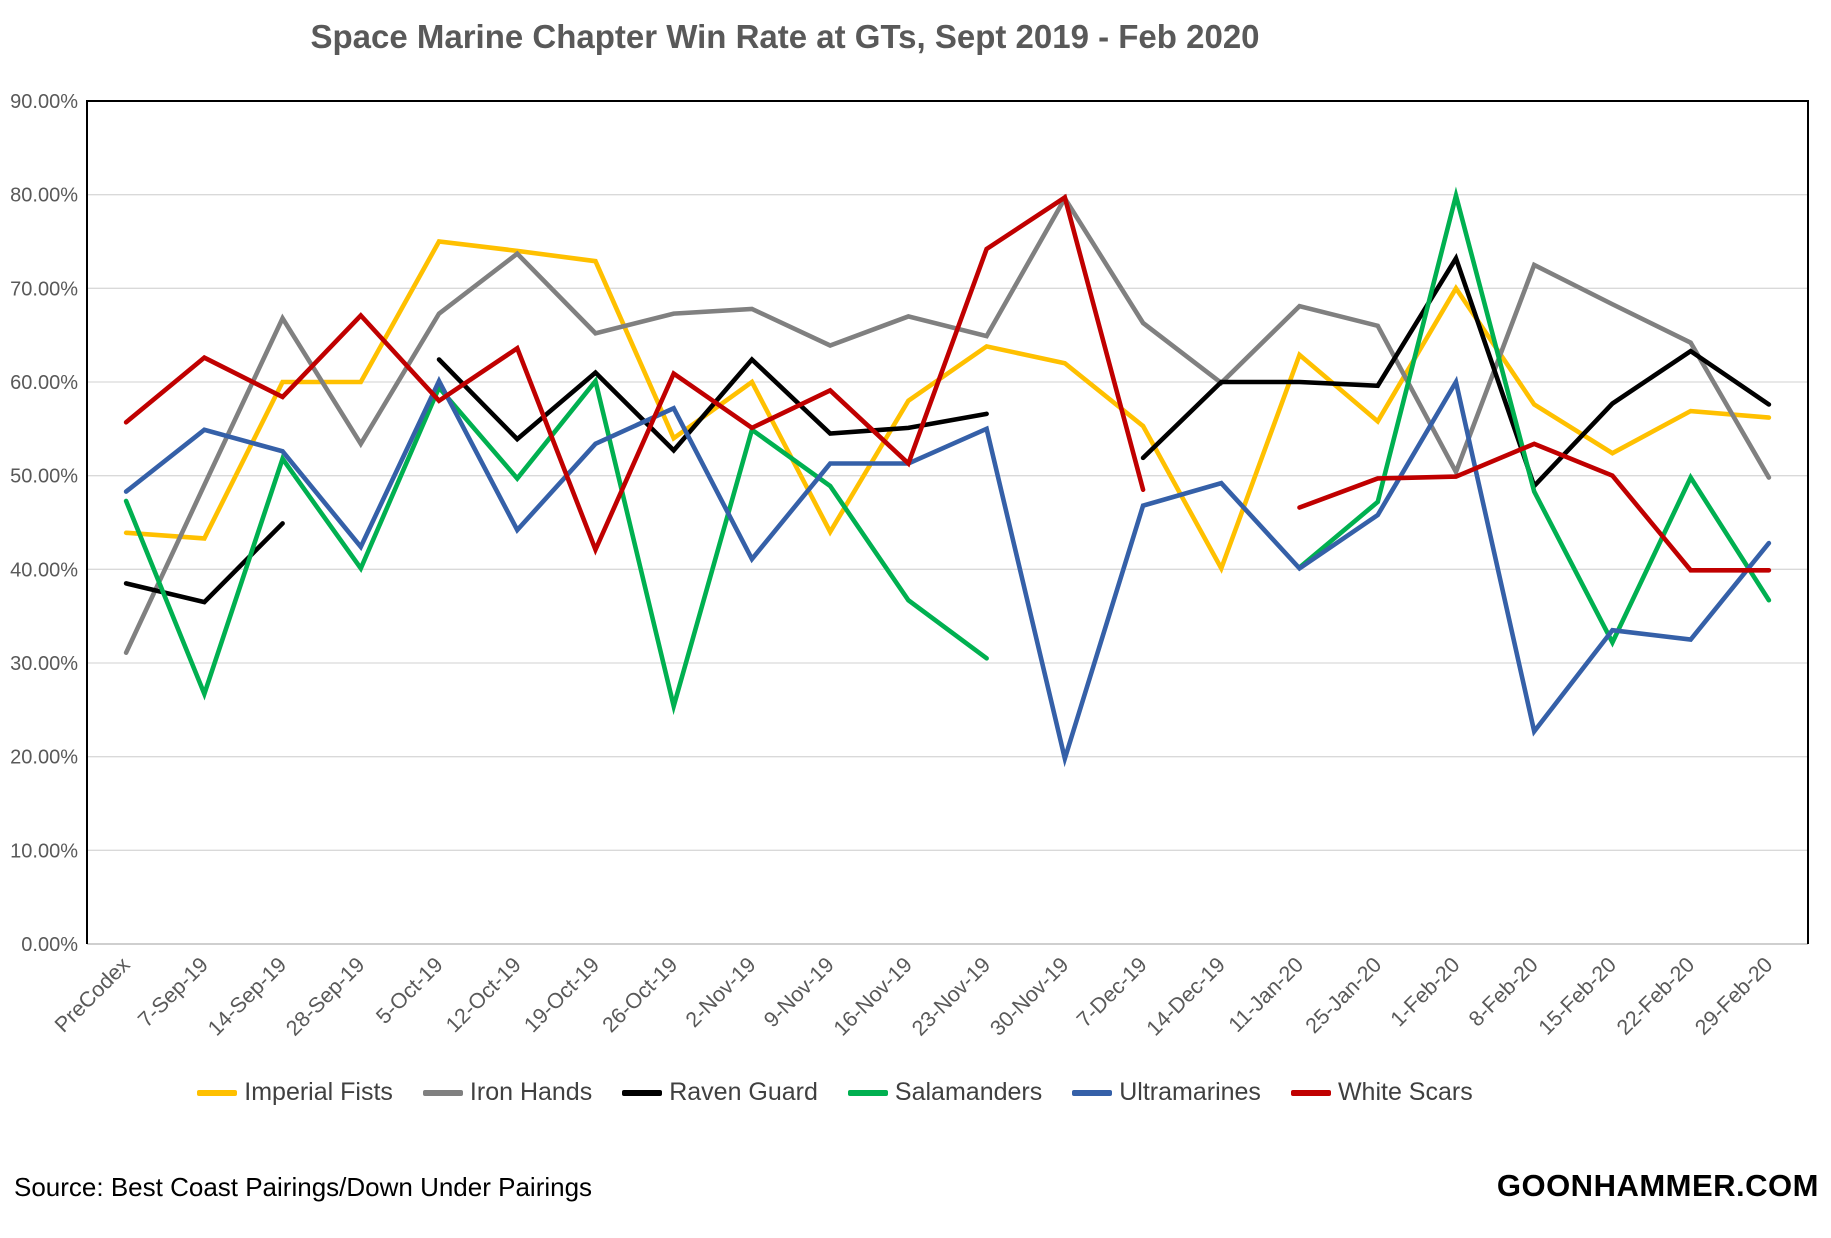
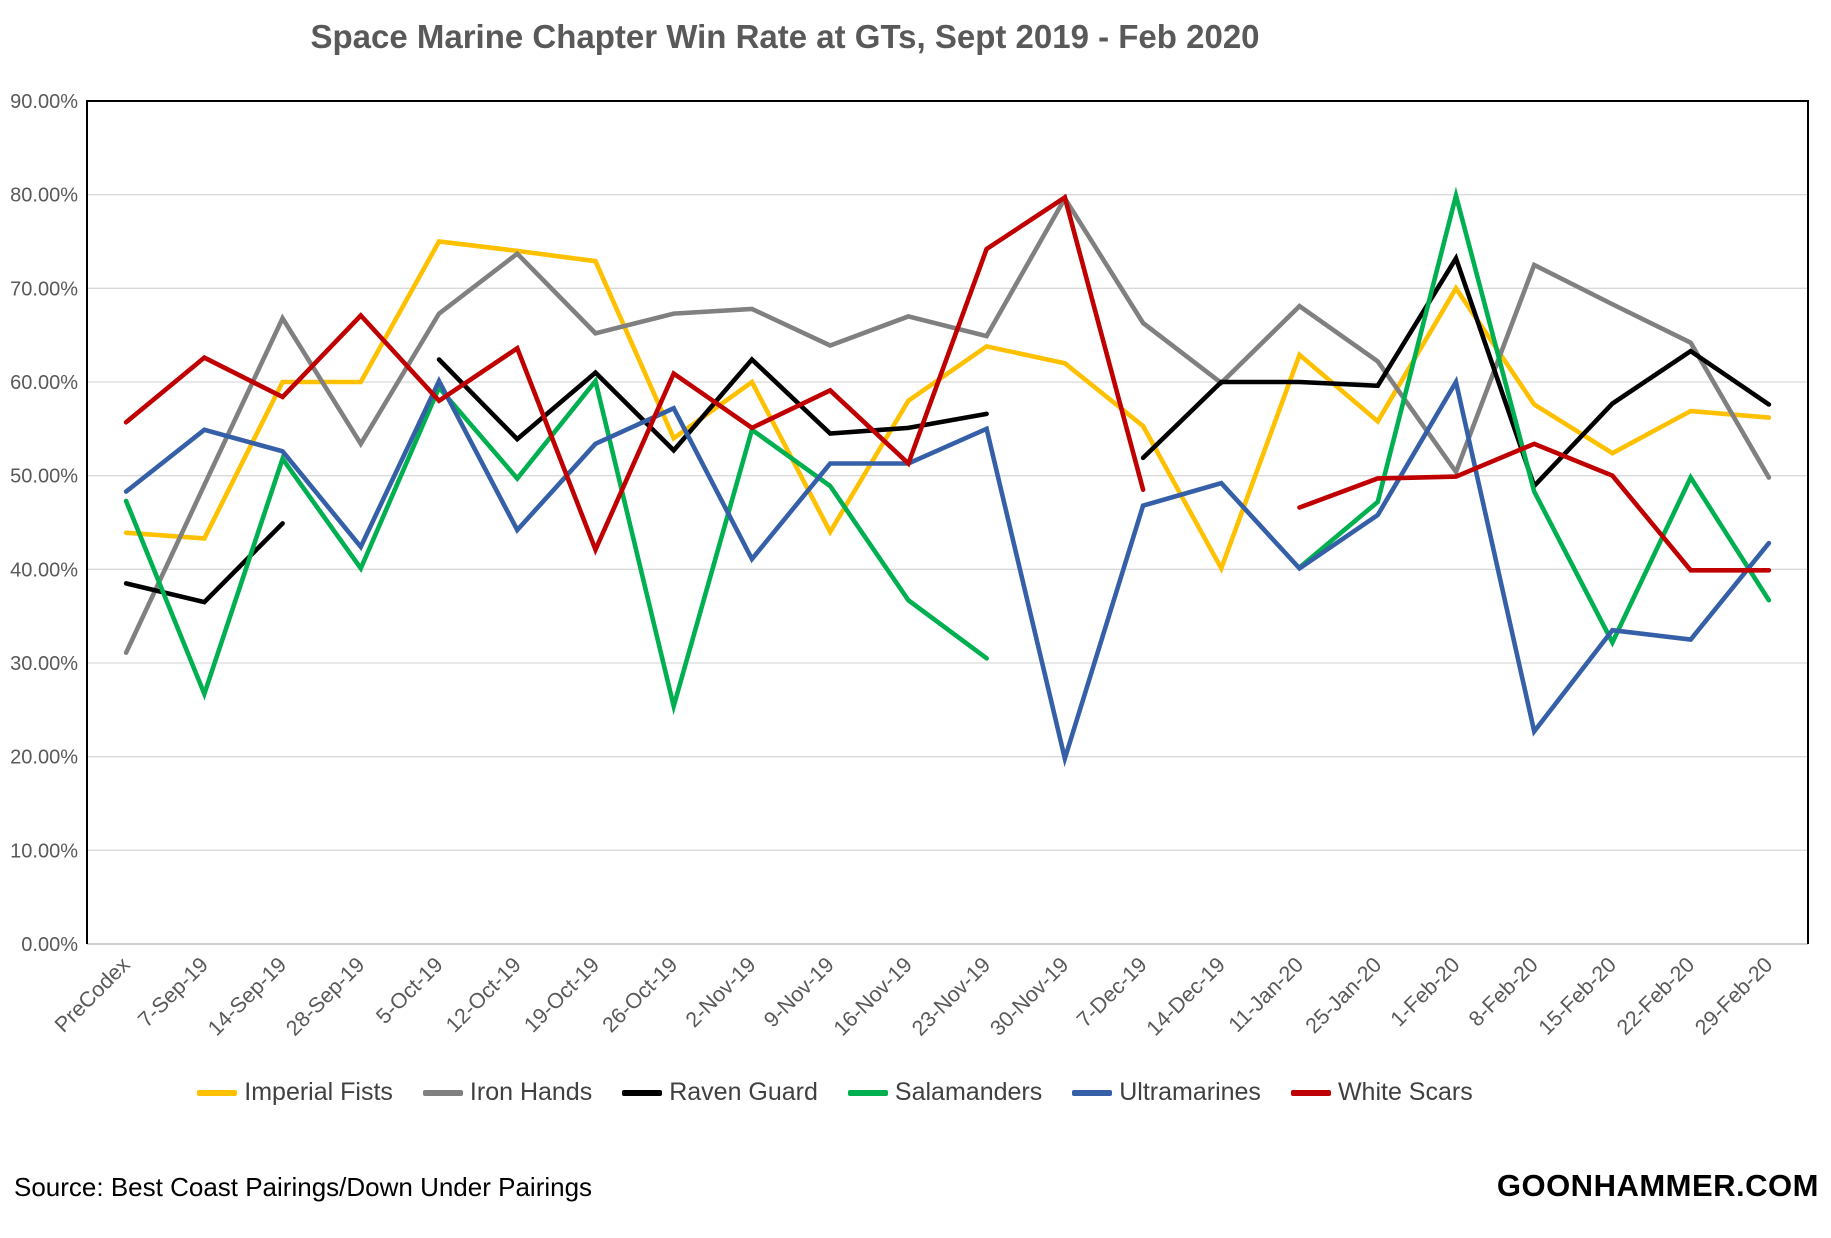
Iron Hands/25-Jan-20: 66% -> 62%
